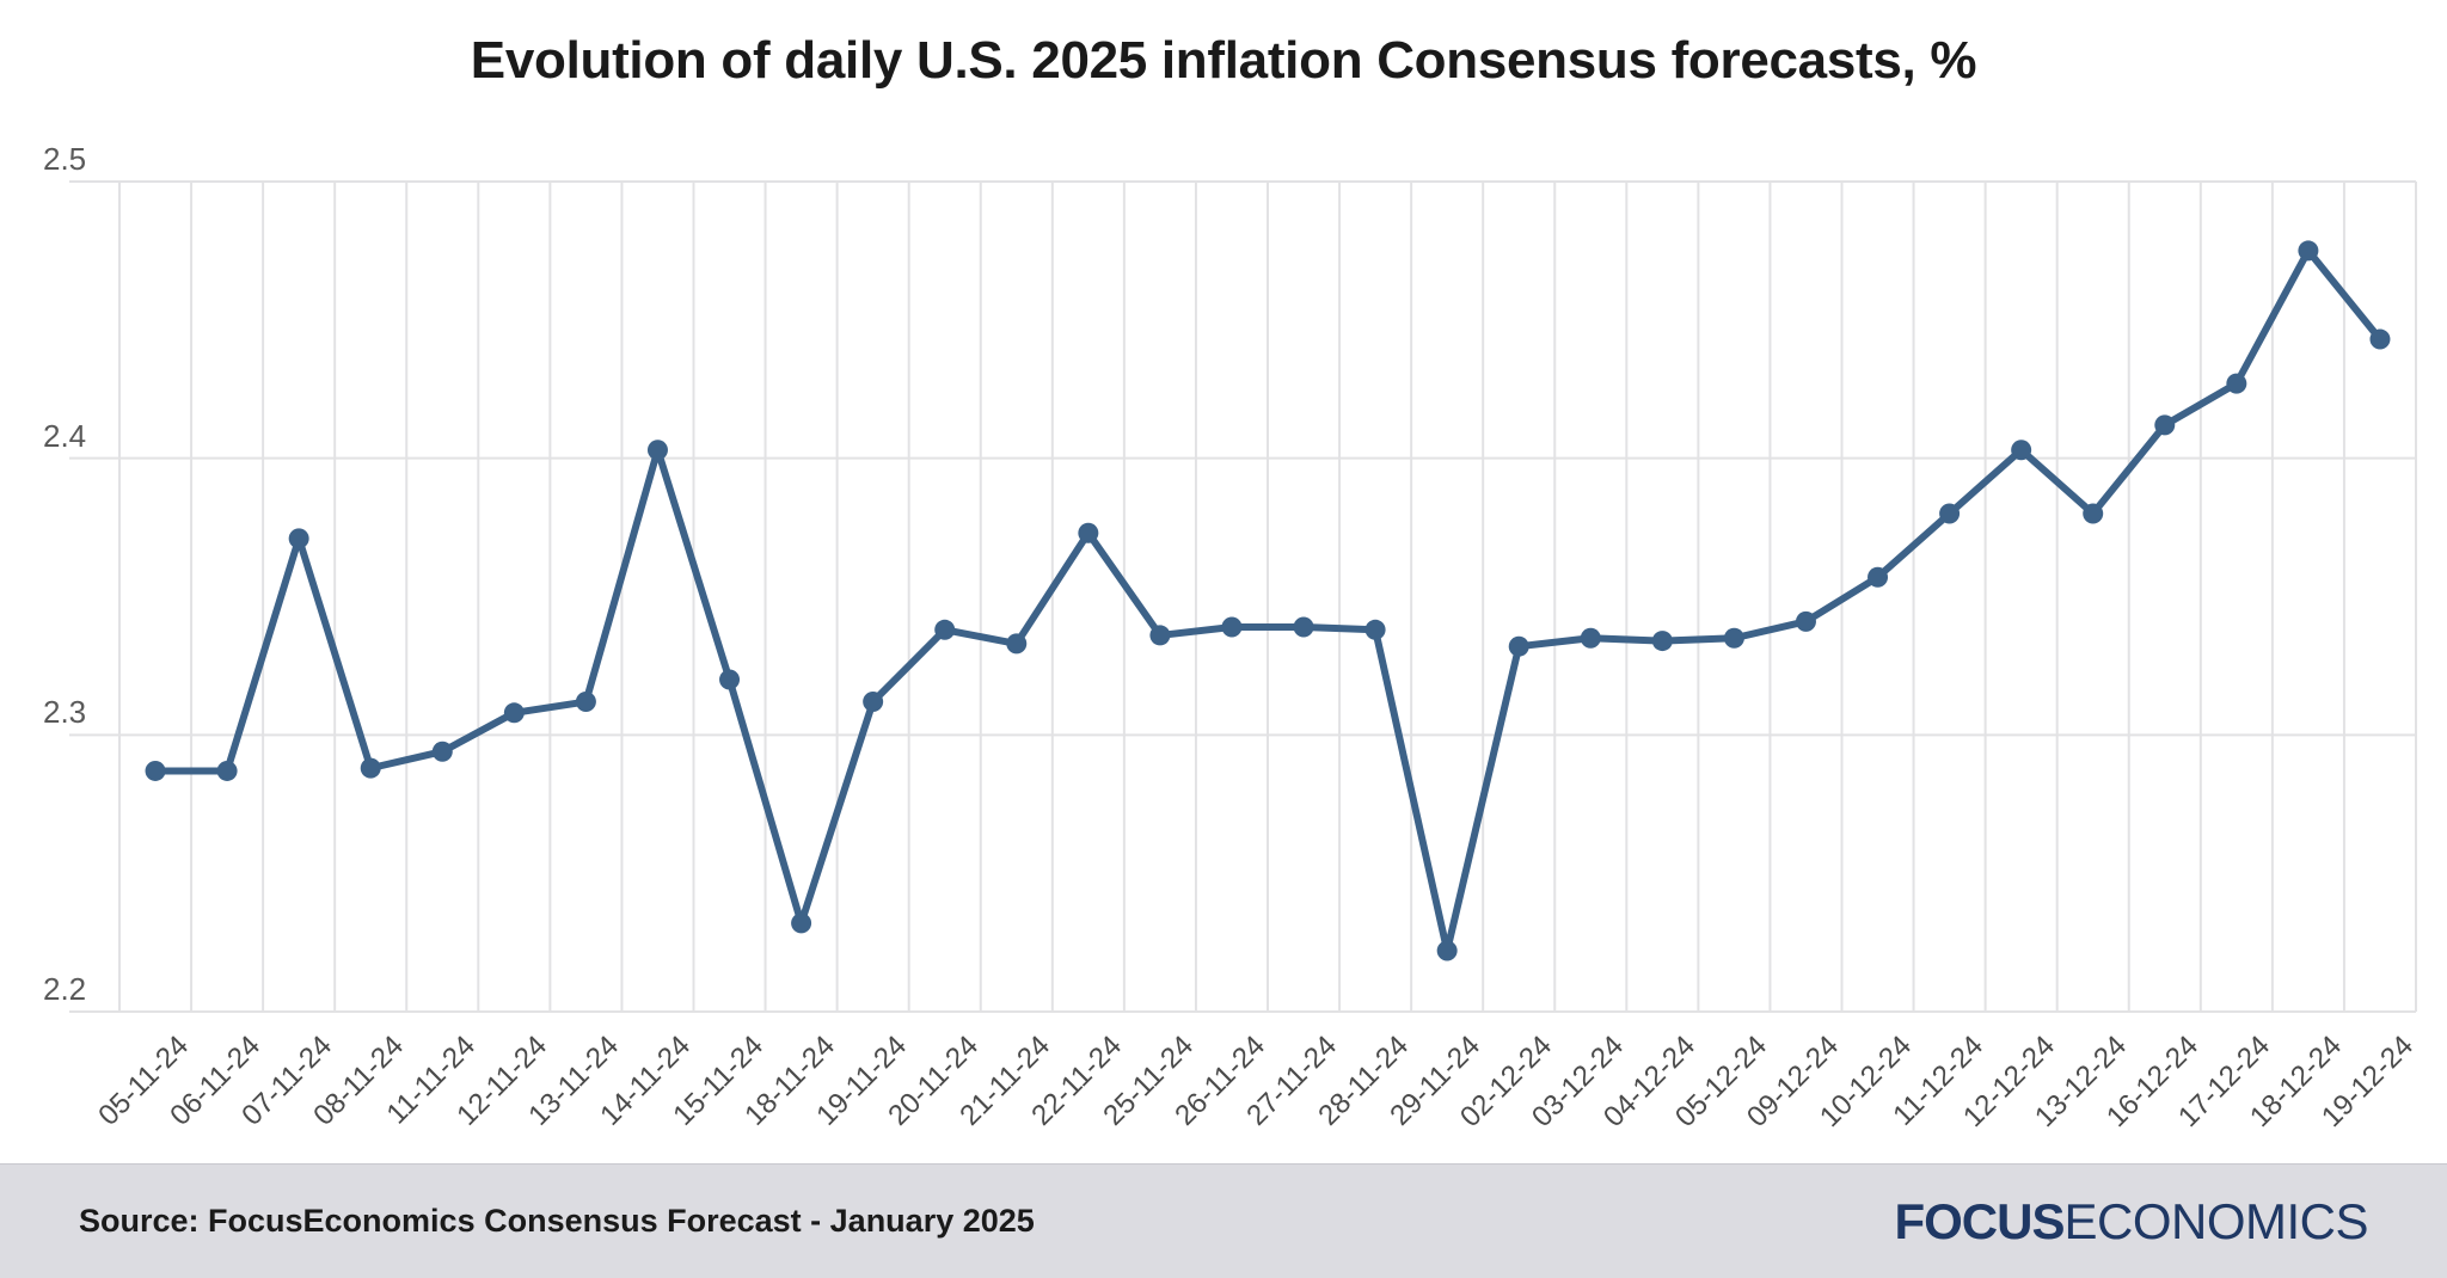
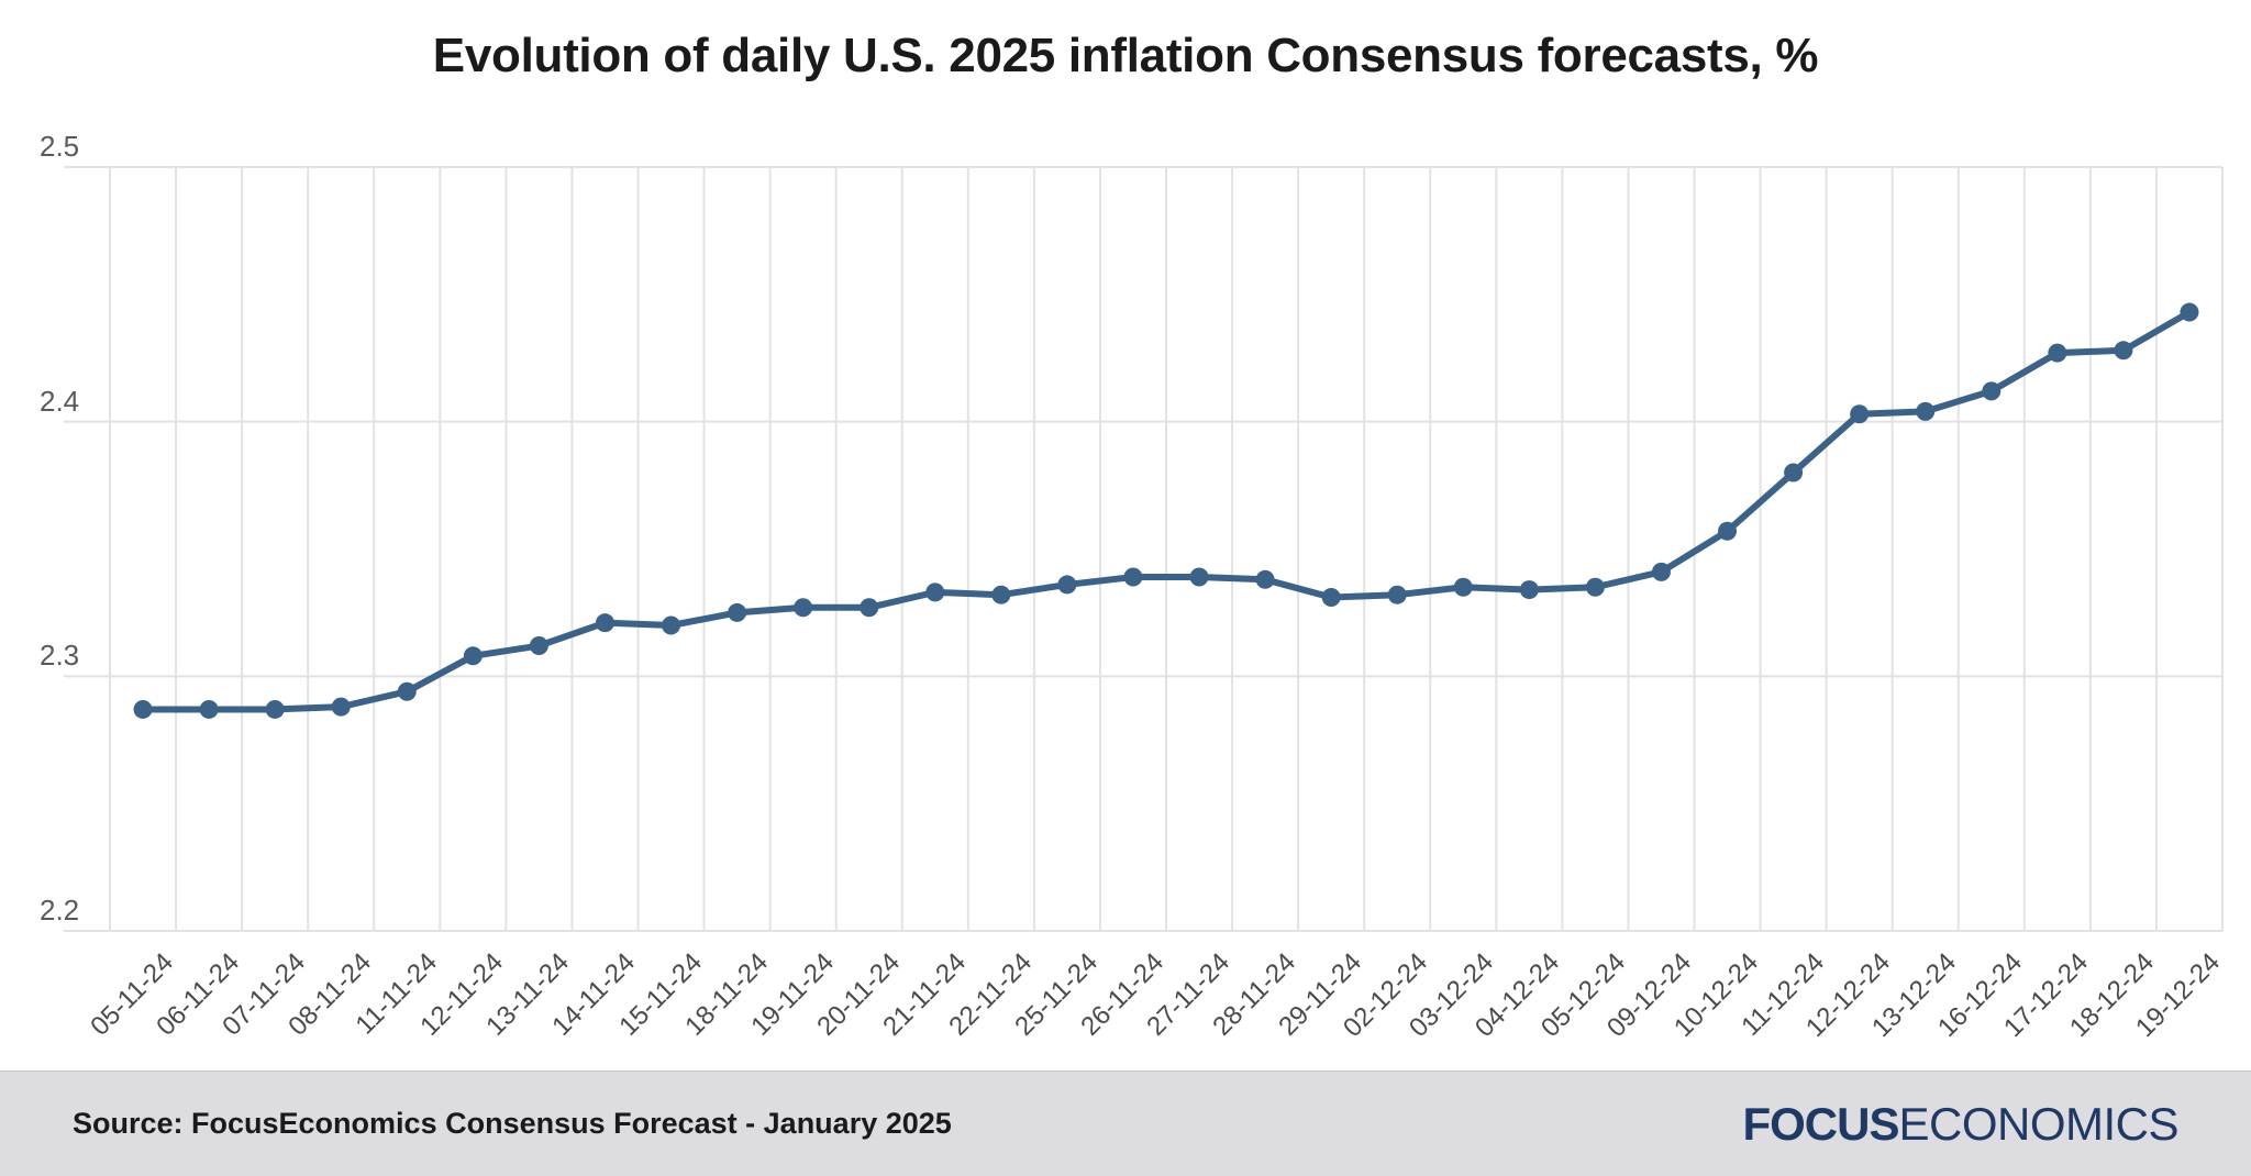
07-11-24: 2.371 -> 2.287
14-11-24: 2.403 -> 2.321
18-11-24: 2.232 -> 2.325
19-11-24: 2.312 -> 2.327
20-11-24: 2.338 -> 2.327
22-11-24: 2.373 -> 2.332
29-11-24: 2.222 -> 2.331
13-12-24: 2.380 -> 2.404
18-12-24: 2.475 -> 2.428
